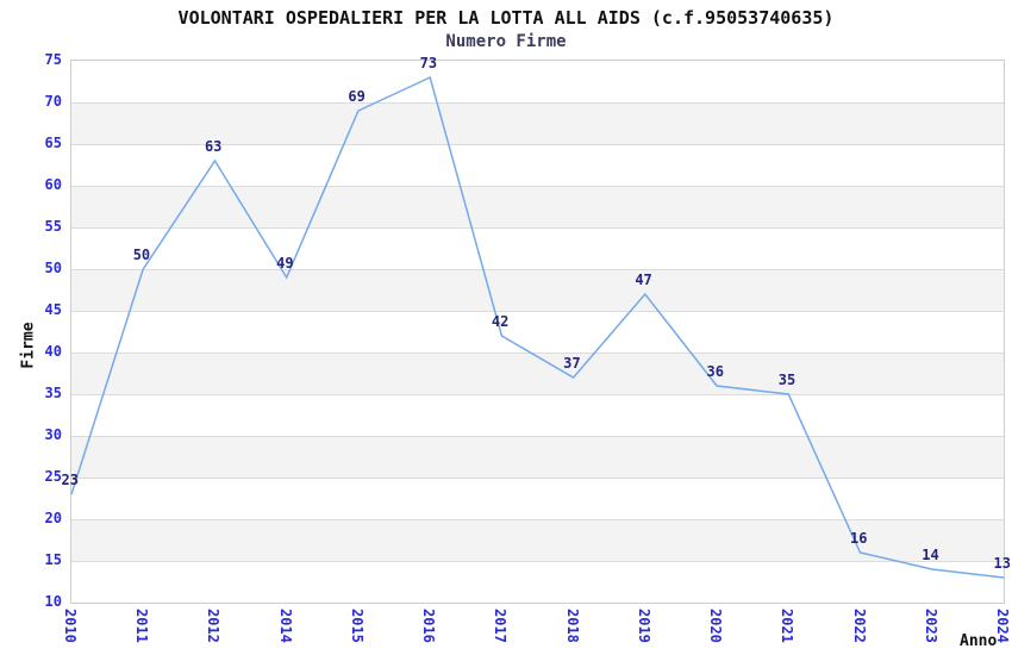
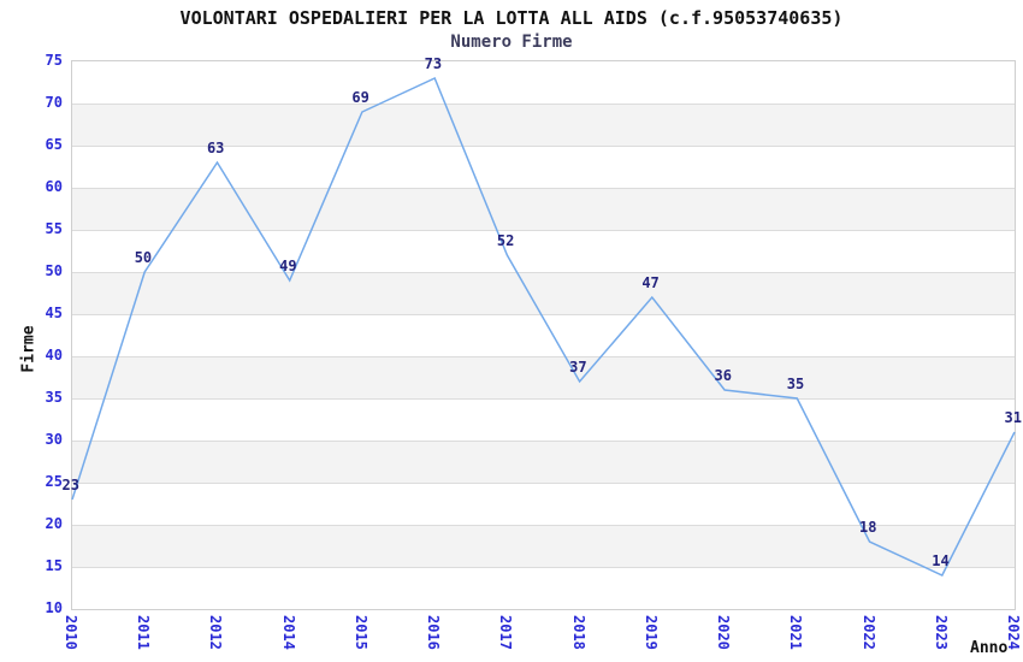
2017: 42 -> 52
2022: 16 -> 18
2024: 13 -> 31
